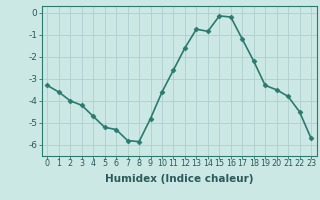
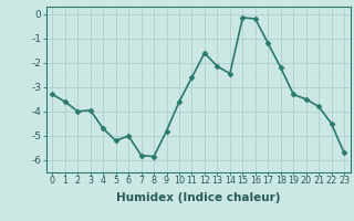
3: -4.20 -> -3.95
6: -5.30 -> -5.00
13: -0.75 -> -2.15
14: -0.85 -> -2.45
